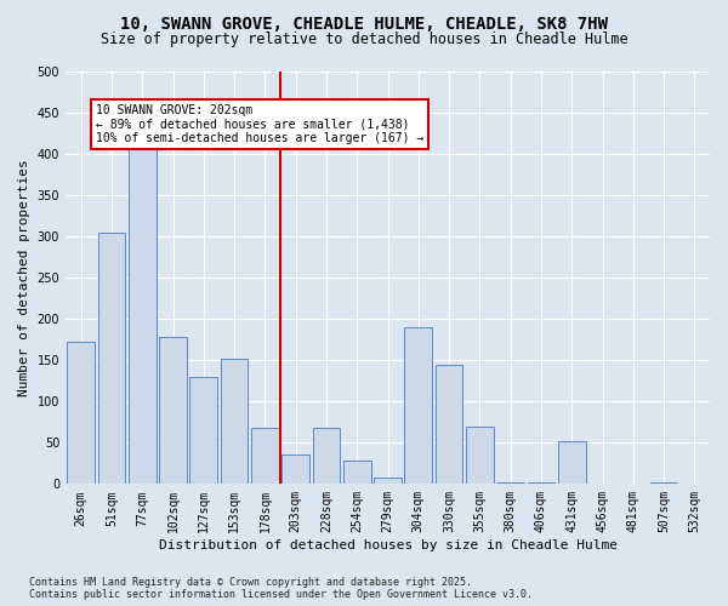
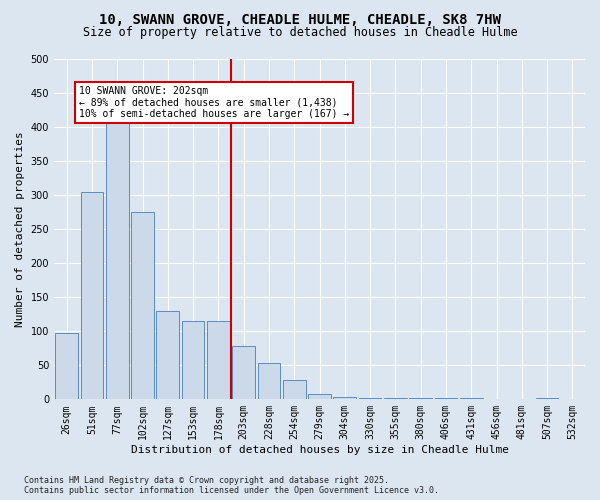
26sqm: 172 -> 97
102sqm: 178 -> 275
153sqm: 152 -> 115
178sqm: 68 -> 115
203sqm: 36 -> 78
228sqm: 68 -> 53
304sqm: 190 -> 4
330sqm: 144 -> 2
355sqm: 70 -> 2
431sqm: 52 -> 2
